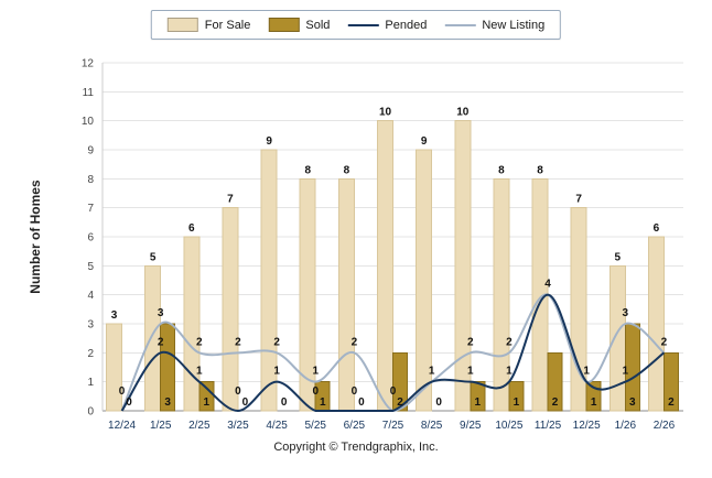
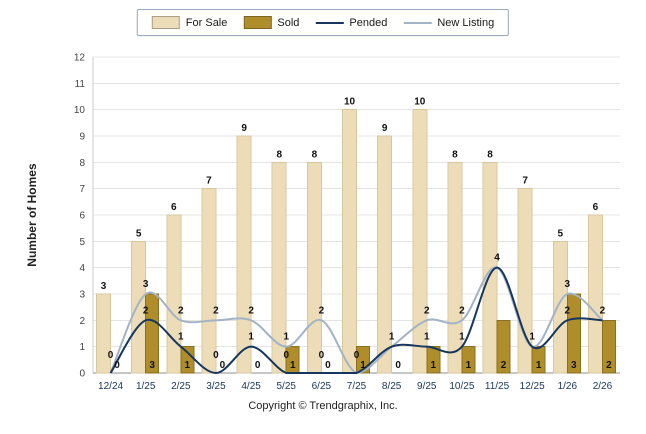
Sold/7/25: 2 -> 1
Pended/1/26: 1 -> 2
